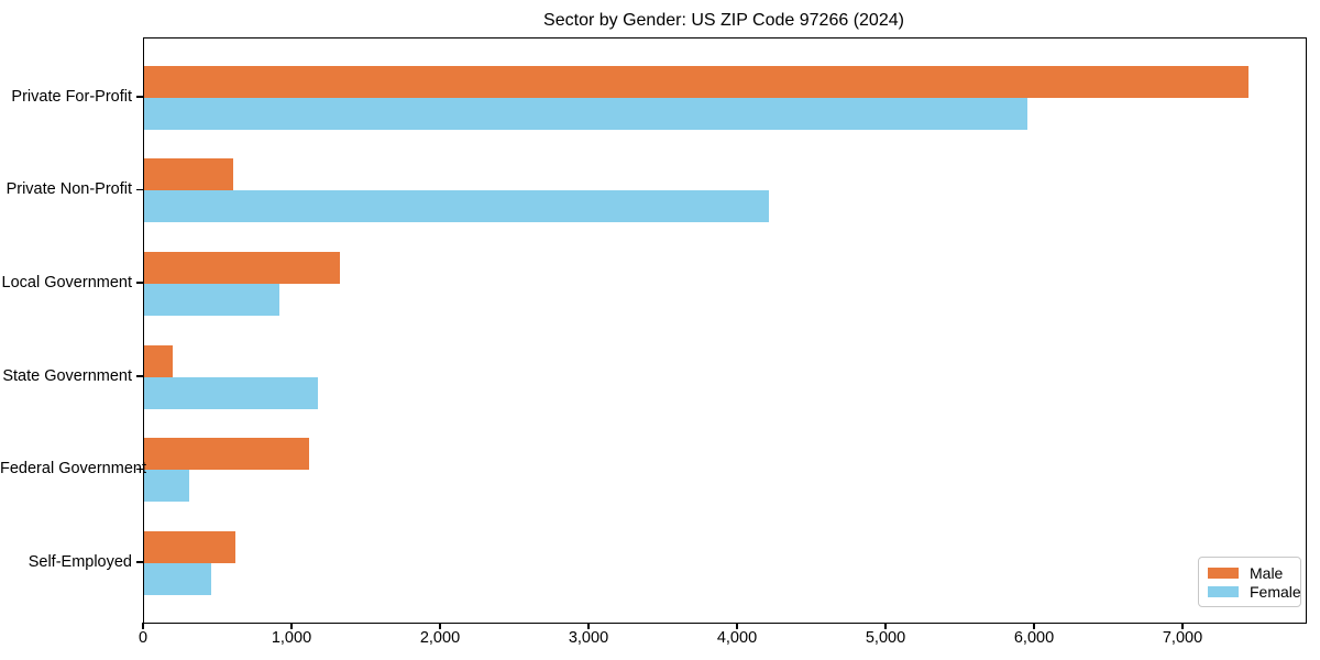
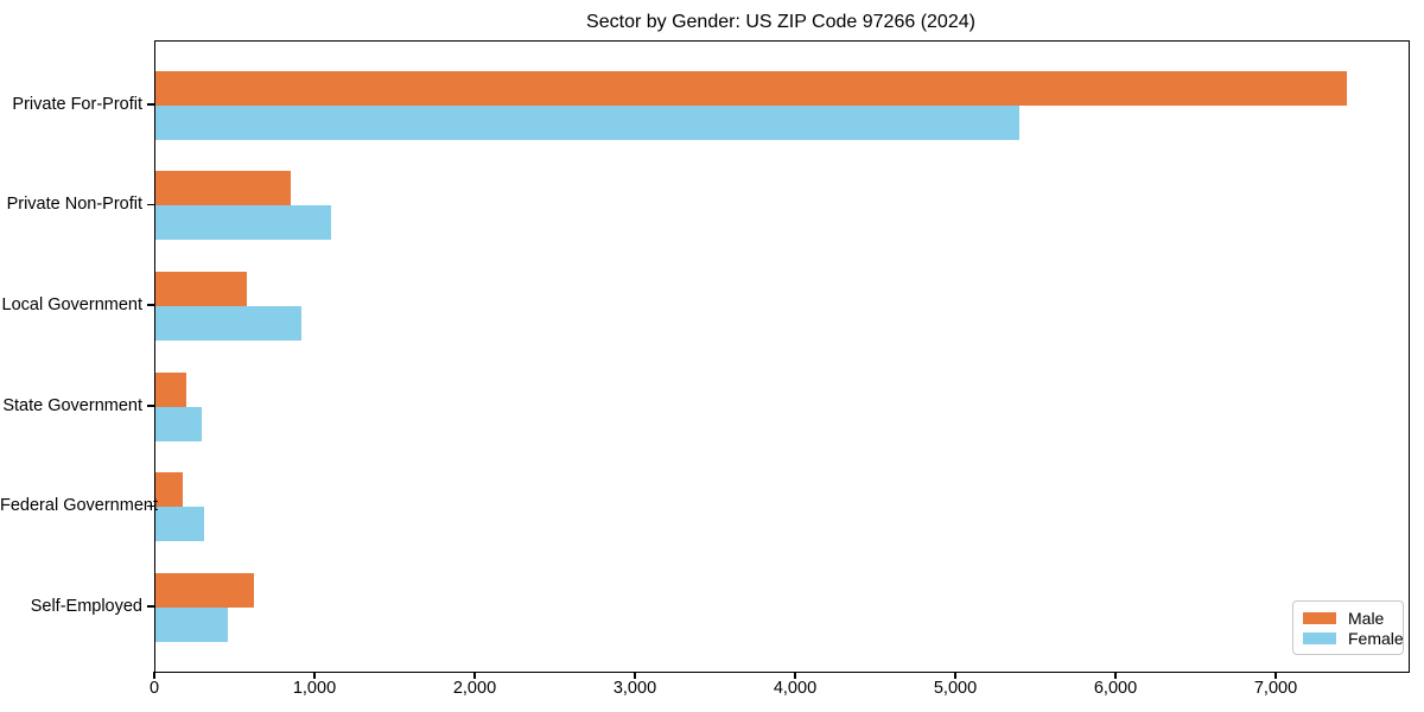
Female/Private For-Profit: 5950 -> 5390
Male/Private Non-Profit: 600 -> 840
Female/Private Non-Profit: 4210 -> 1100
Male/Local Government: 1320 -> 570
Female/State Government: 1170 -> 290
Male/Federal Government: 1110 -> 170
